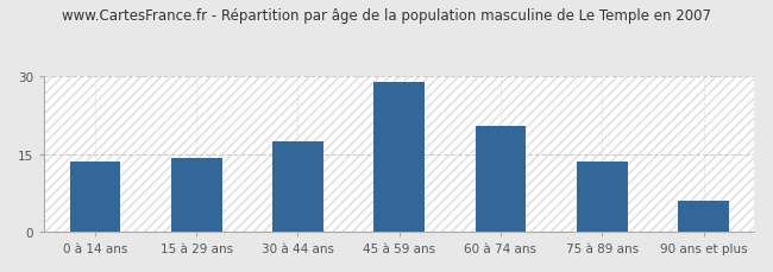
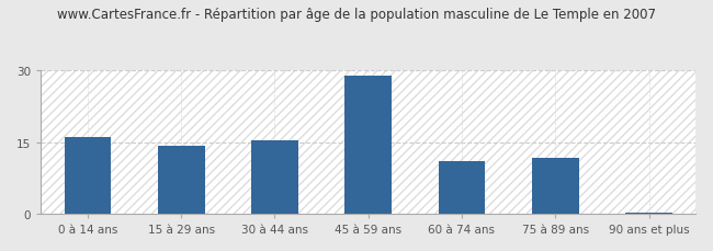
0 à 14 ans: 13.5 -> 16.0
30 à 44 ans: 17.5 -> 15.5
60 à 74 ans: 20.5 -> 11.0
75 à 89 ans: 13.5 -> 11.8
90 ans et plus: 6.0 -> 0.2
